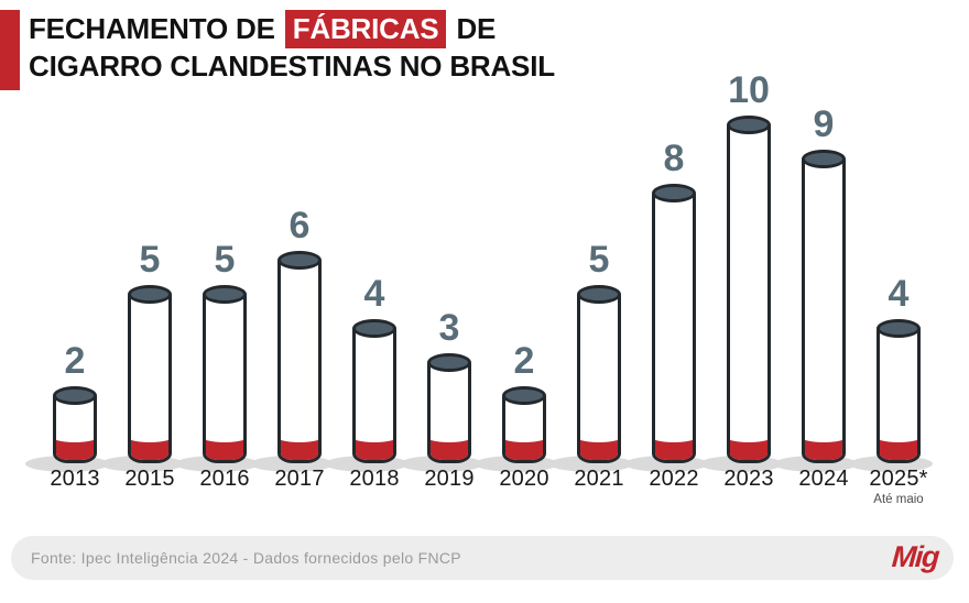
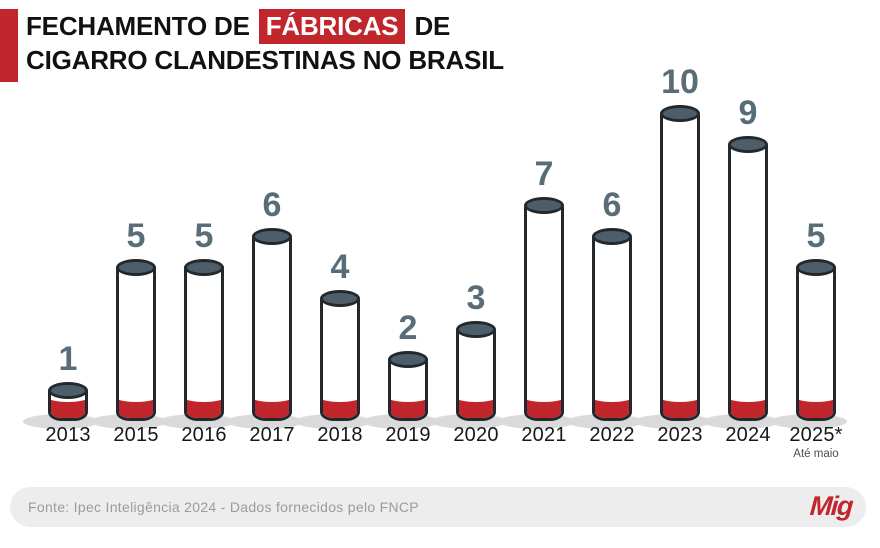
2013: 2 -> 1
2019: 3 -> 2
2020: 2 -> 3
2021: 5 -> 7
2022: 8 -> 6
2025*: 4 -> 5
